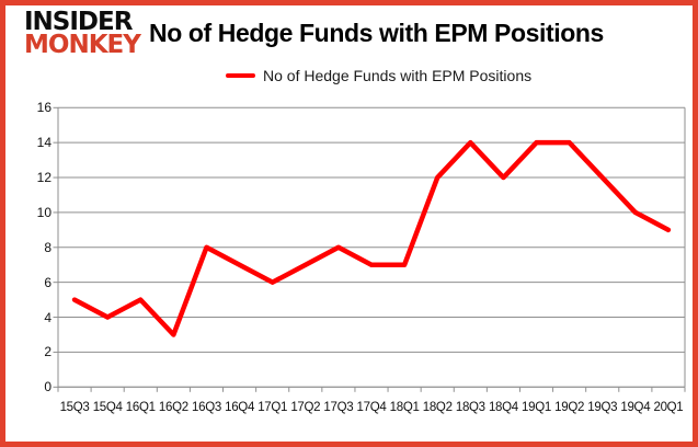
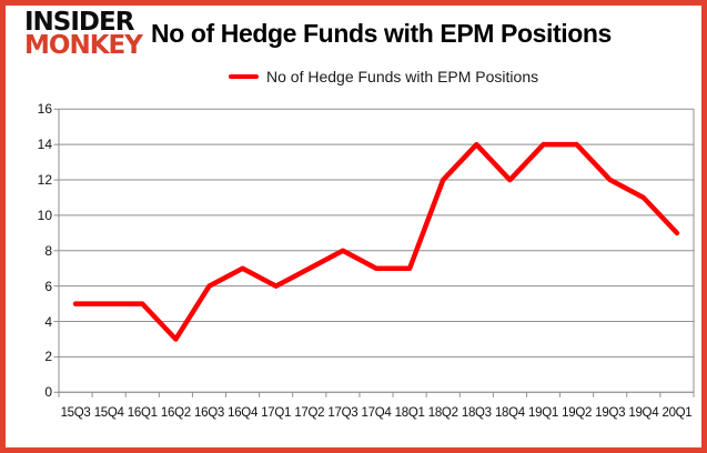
15Q4: 4 -> 5
16Q3: 8 -> 6
19Q4: 10 -> 11
